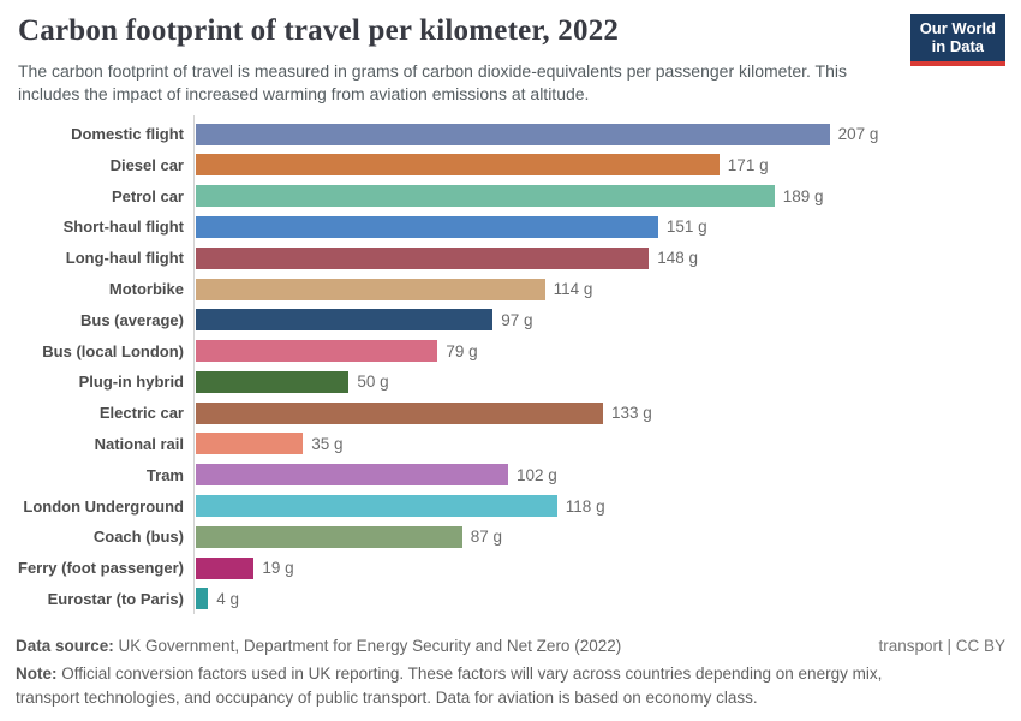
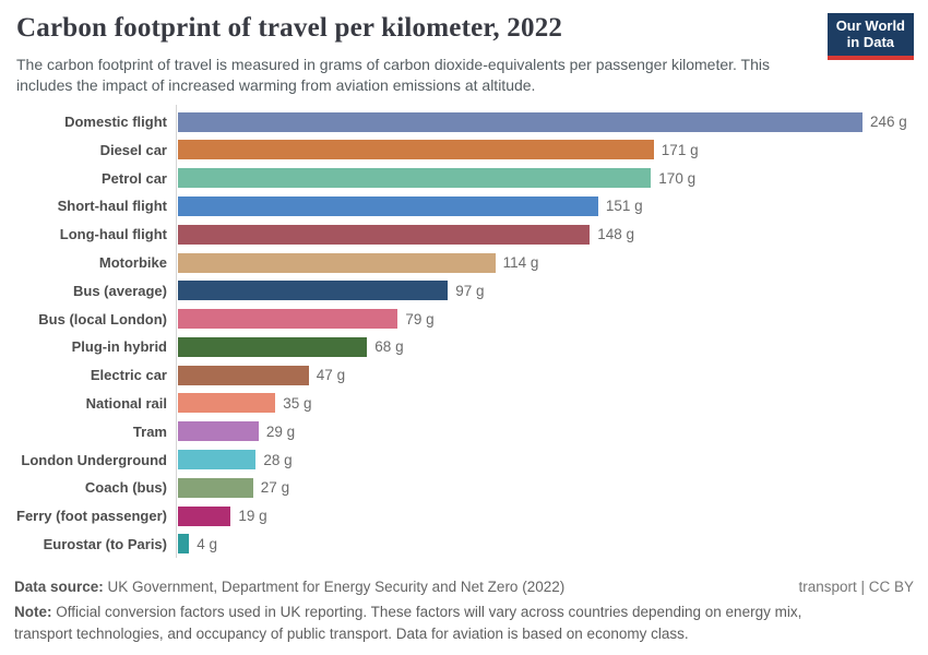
Domestic flight: 207 -> 246
Petrol car: 189 -> 170
Plug-in hybrid: 50 -> 68
Electric car: 133 -> 47
Tram: 102 -> 29
London Underground: 118 -> 28
Coach (bus): 87 -> 27
